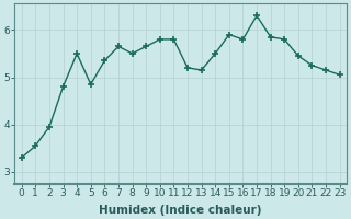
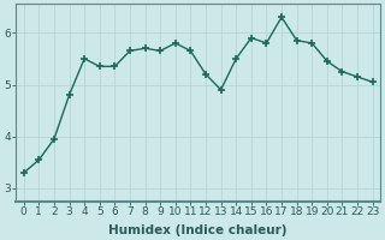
5: 4.85 -> 5.35
8: 5.50 -> 5.70
11: 5.80 -> 5.65
13: 5.15 -> 4.90
